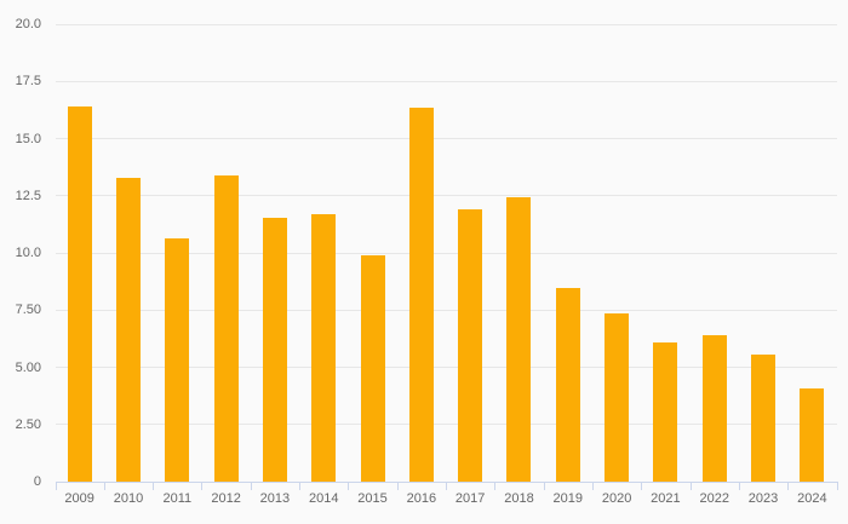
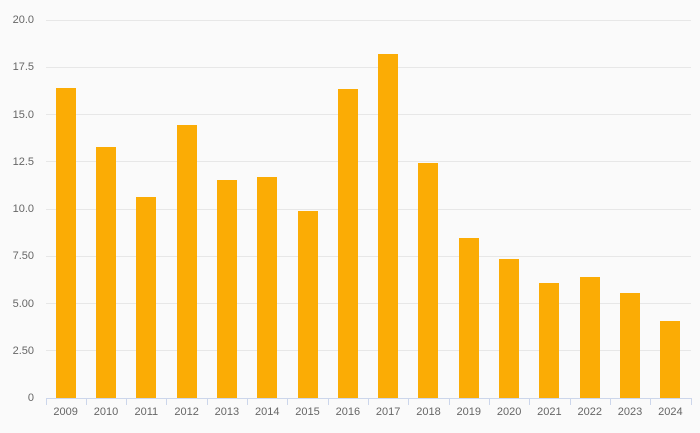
2012: 13.4 -> 14.4
2017: 11.9 -> 18.2
